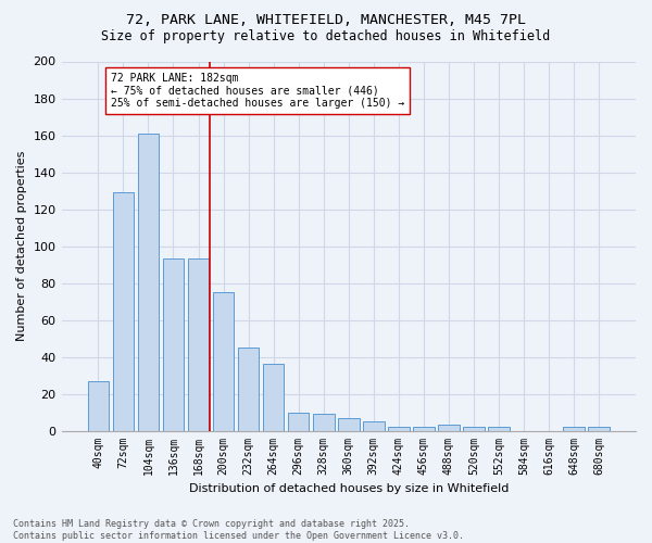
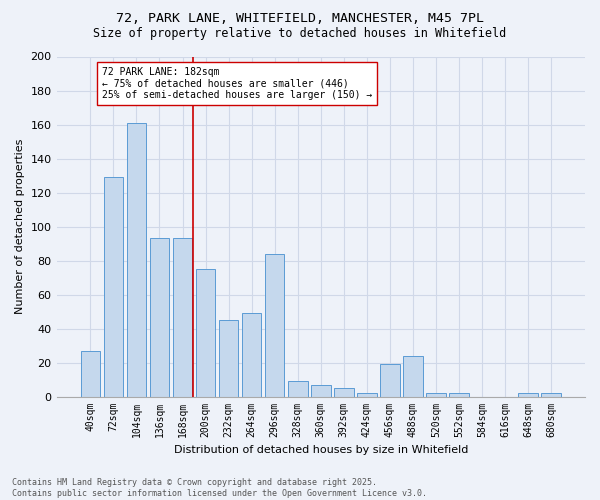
264sqm: 36 -> 49
296sqm: 10 -> 84
456sqm: 2 -> 19
488sqm: 3 -> 24
